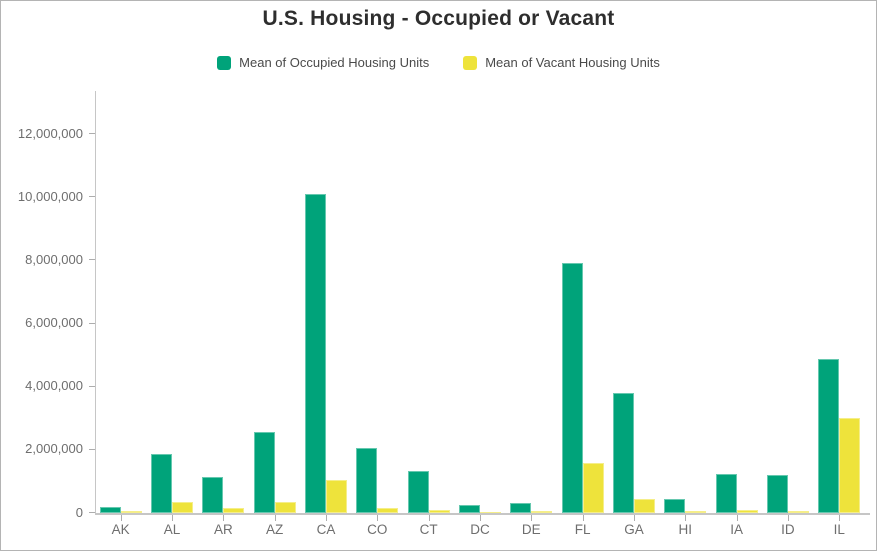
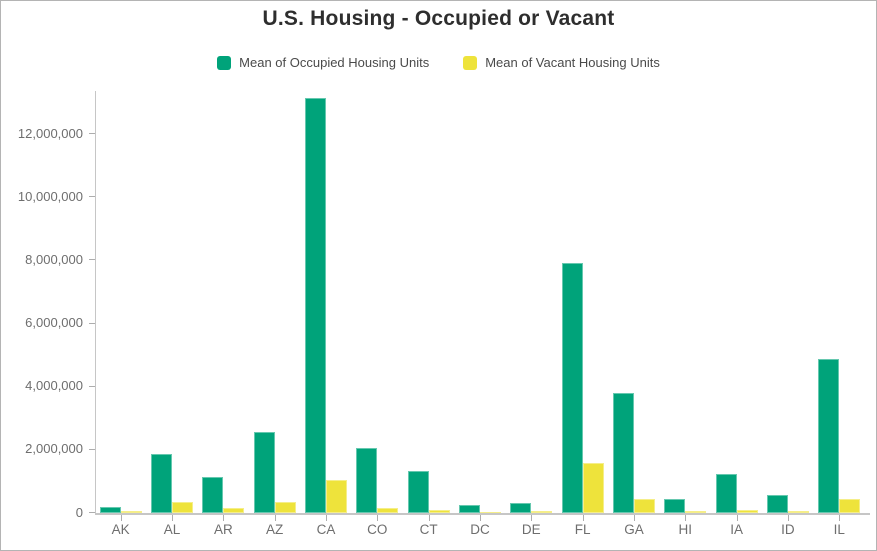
Mean of Occupied Housing Units/CA: 10100000 -> 13200000
Mean of Occupied Housing Units/ID: 1200000 -> 600000
Mean of Vacant Housing Units/IL: 3000000 -> 400000
